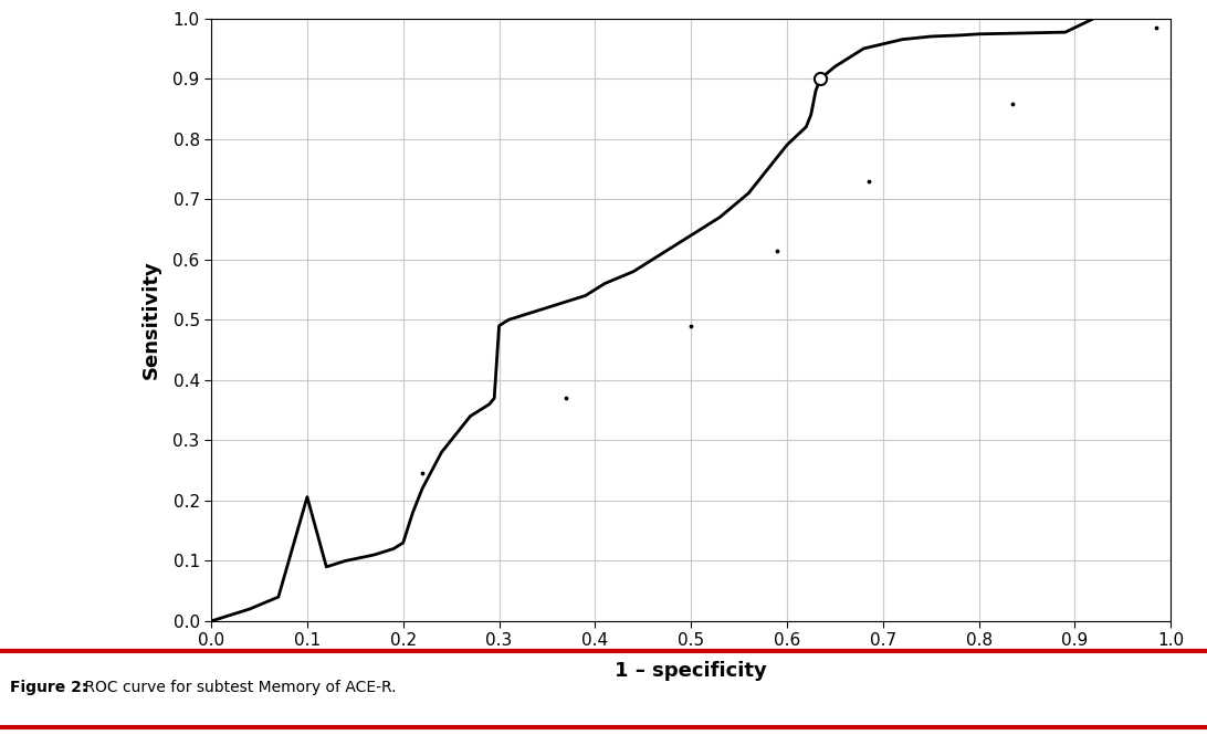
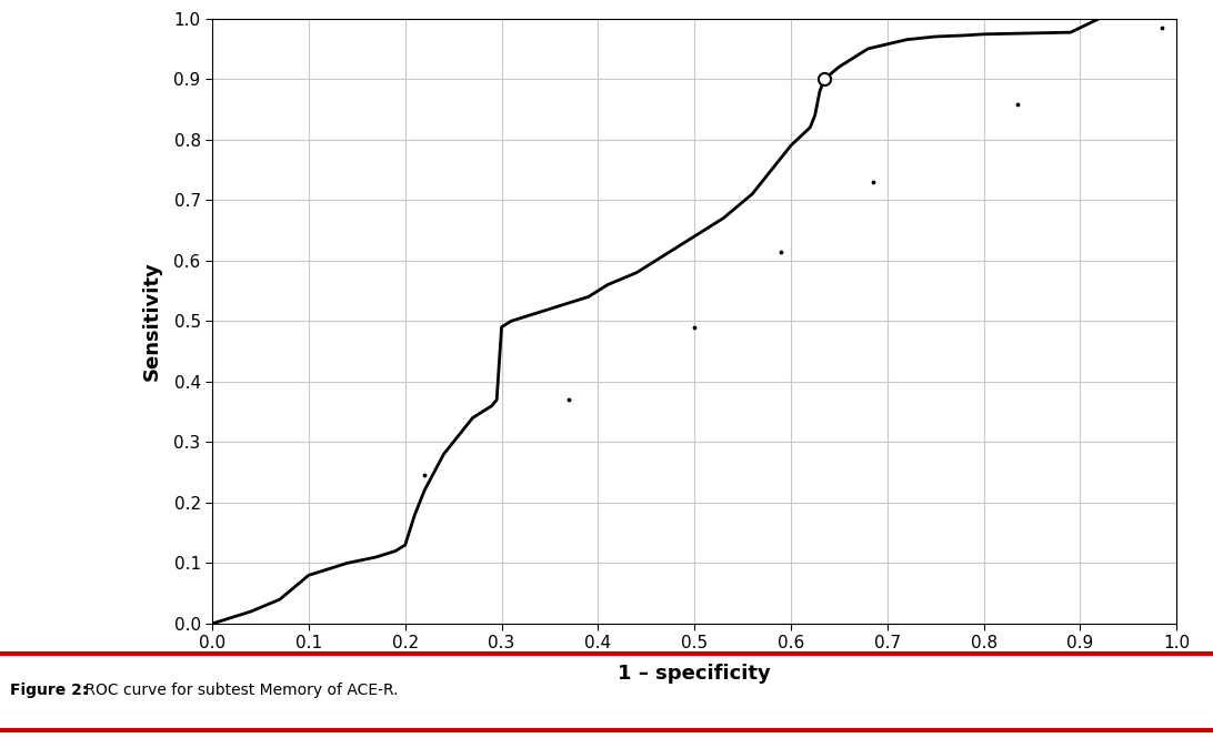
0.1: 0.206 -> 0.080
